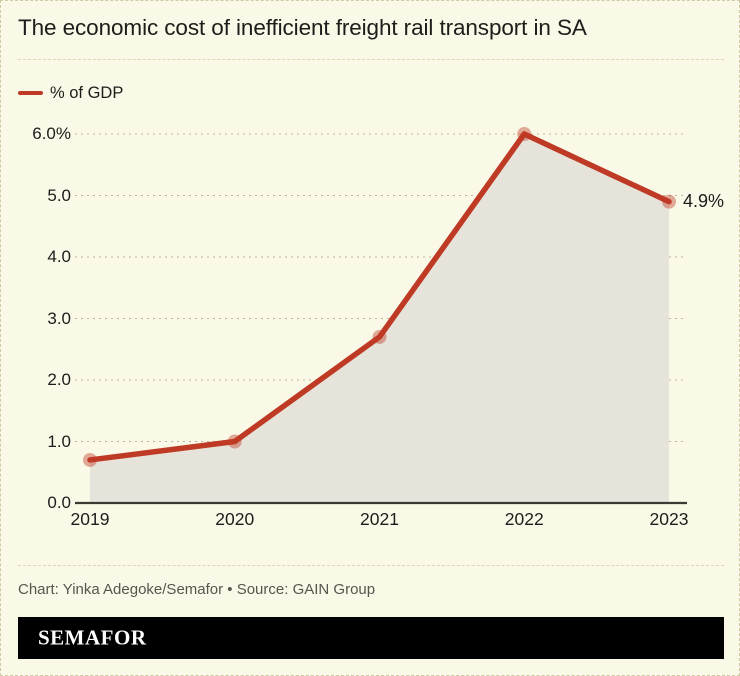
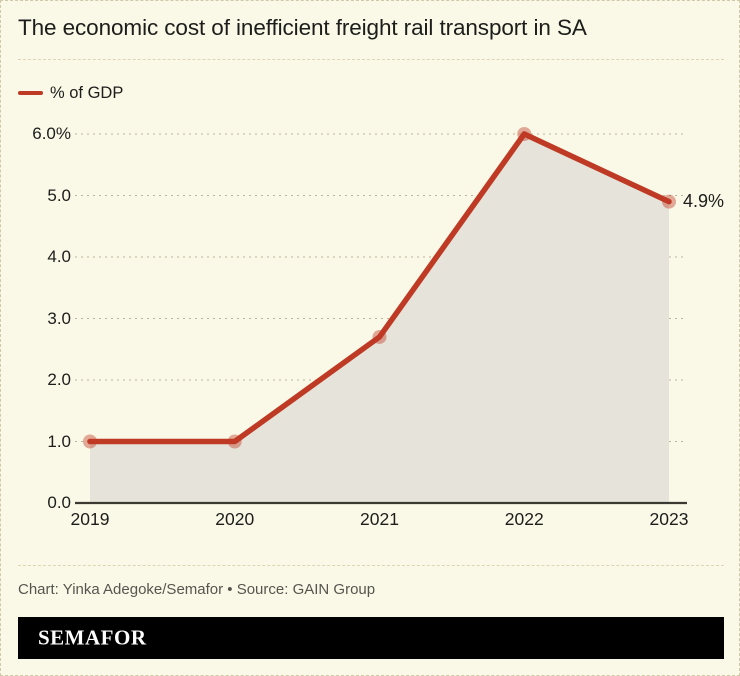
2019: 0.7% -> 1.0%
